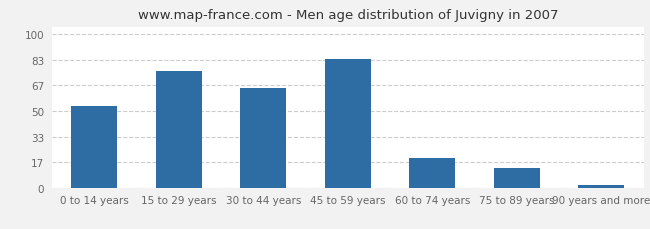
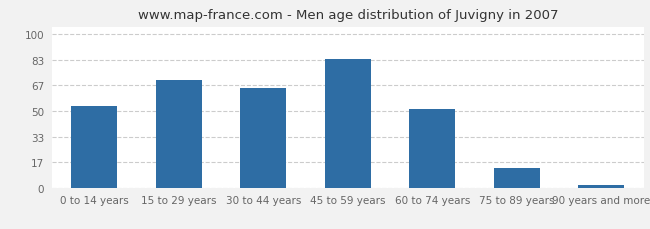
15 to 29 years: 76 -> 70
60 to 74 years: 19 -> 51
